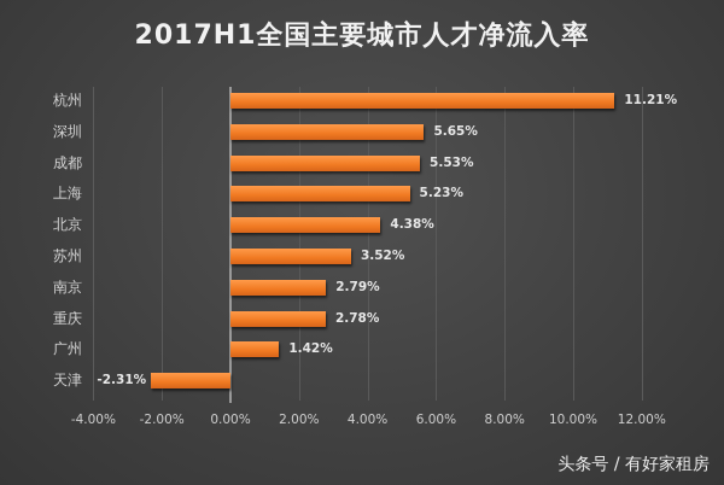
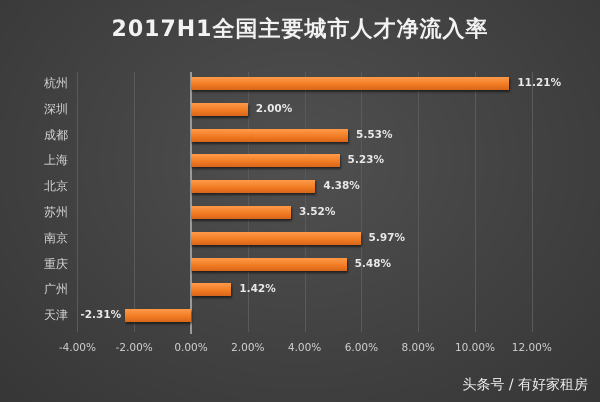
深圳: 5.65% -> 2.00%
南京: 2.79% -> 5.97%
重庆: 2.78% -> 5.48%
